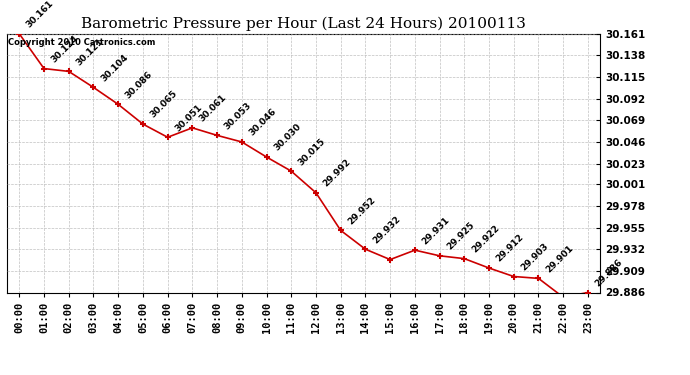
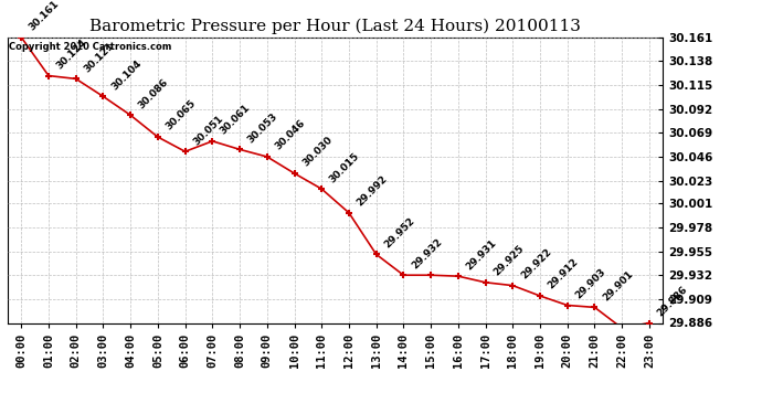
15:00: 29.921 -> 29.932
